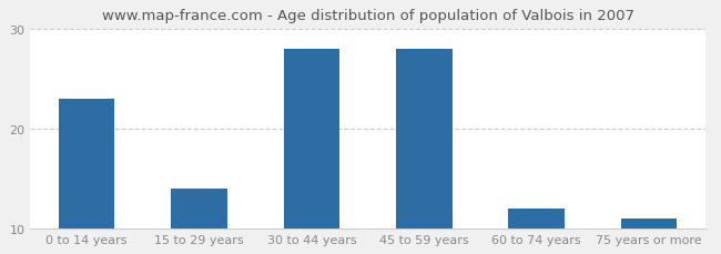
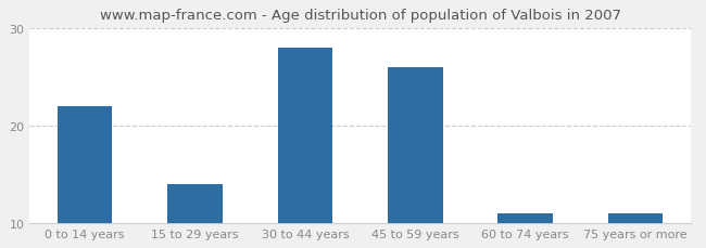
0 to 14 years: 23 -> 22
45 to 59 years: 28 -> 26
60 to 74 years: 12 -> 11
